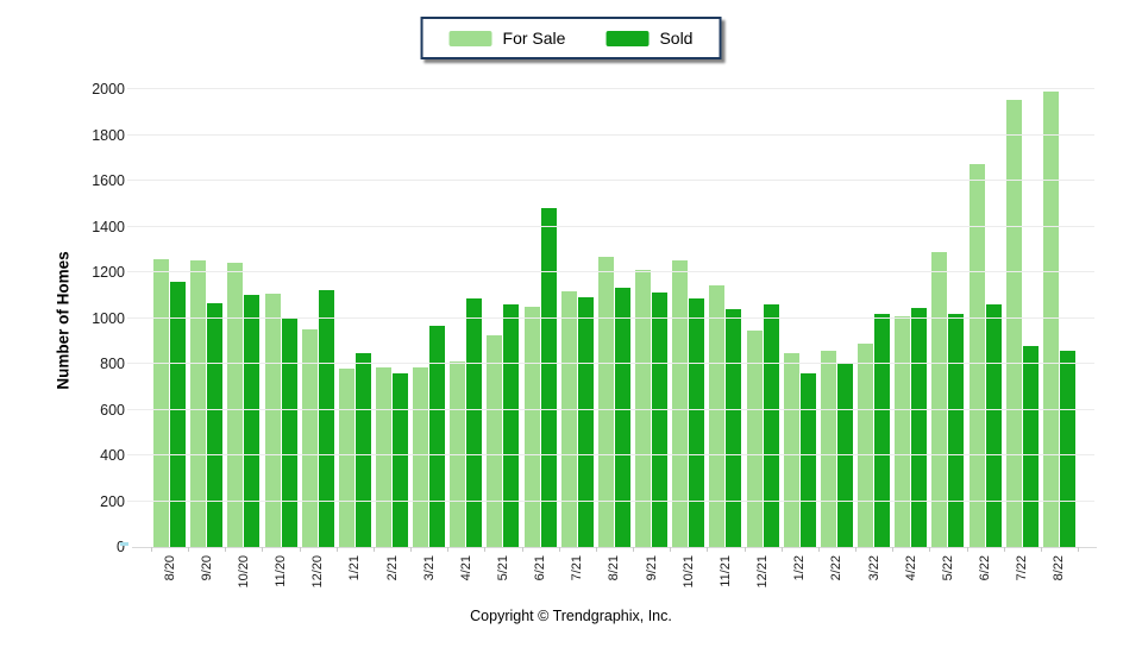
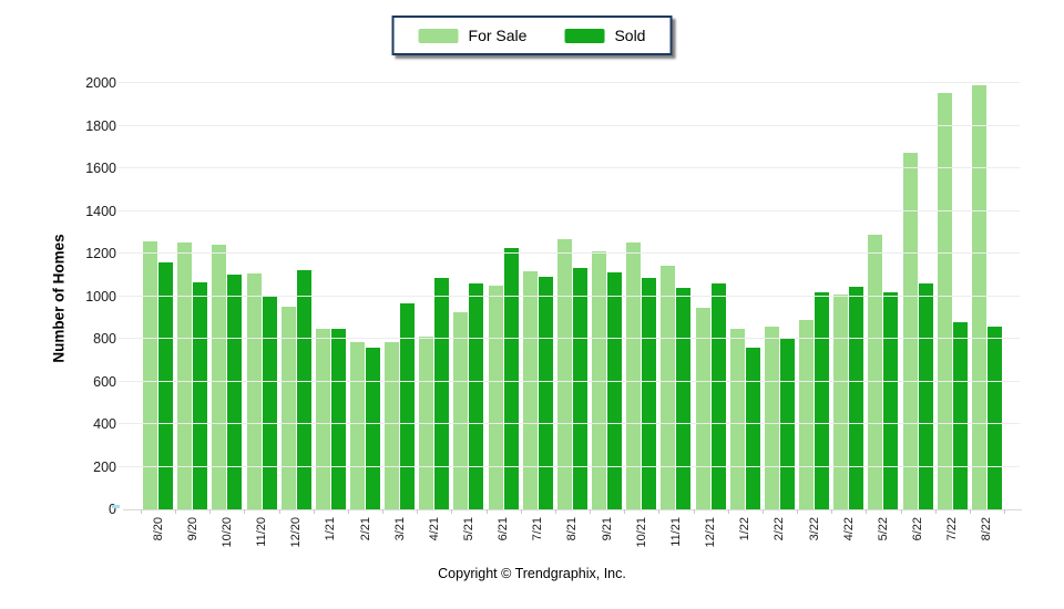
For Sale/1/21: 780 -> 840
Sold/6/21: 1480 -> 1220
